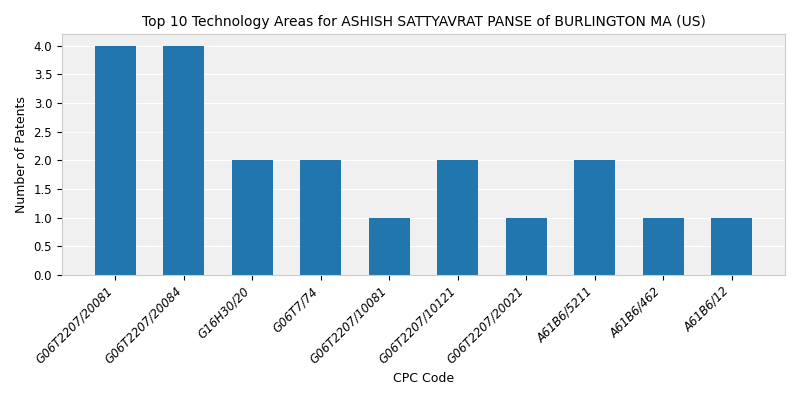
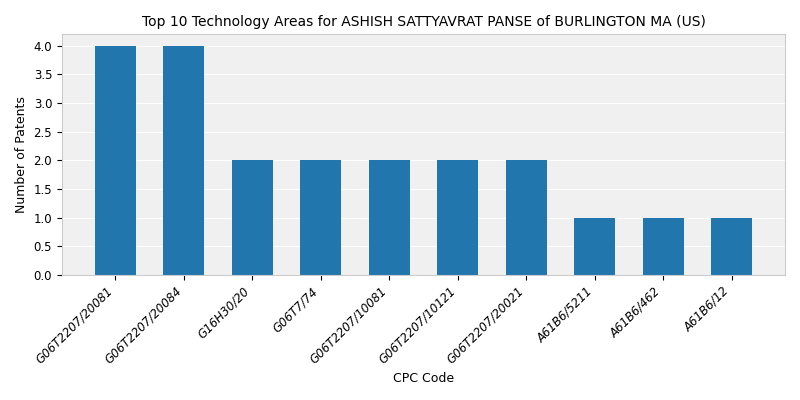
G06T2207/10081: 1 -> 2
G06T2207/20021: 1 -> 2
A61B6/5211: 2 -> 1
